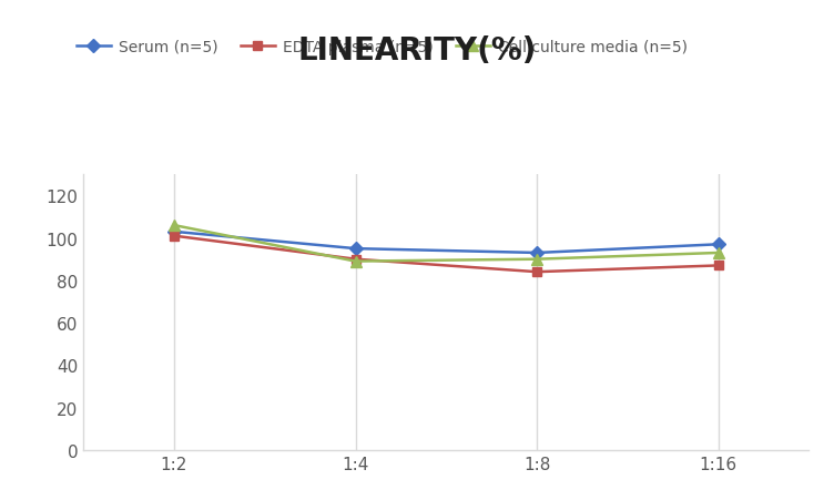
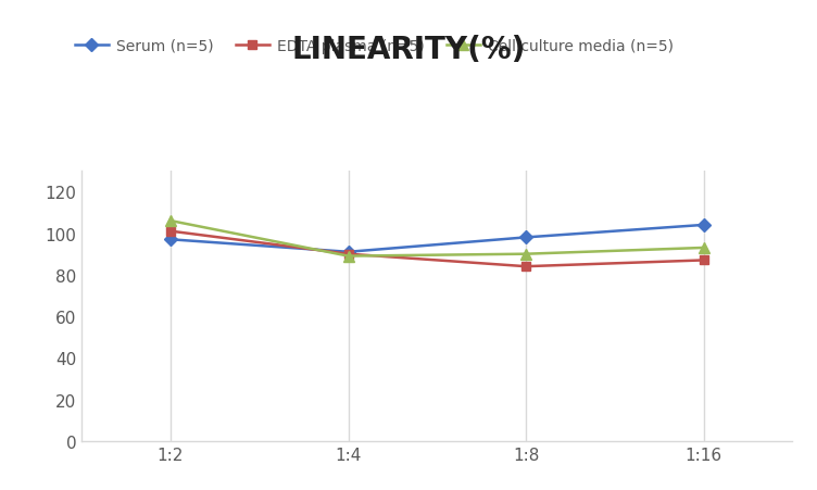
Serum (n=5)/1:2: 103 -> 97
Serum (n=5)/1:4: 95 -> 91
Serum (n=5)/1:8: 93 -> 98
Serum (n=5)/1:16: 97 -> 104
